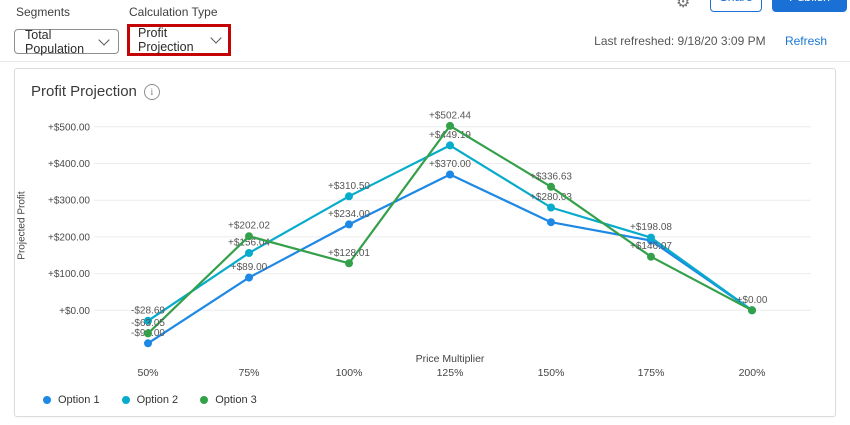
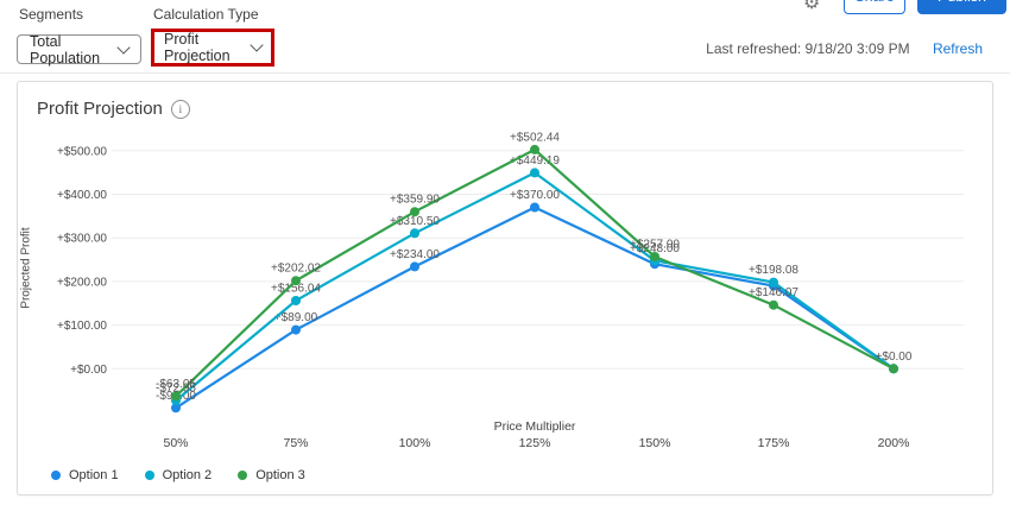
Option 2/50%: -$28.69 -> -$72.95
Option 3/100%: +$128.01 -> +$359.90
Option 2/150%: +$280.03 -> +$248.00
Option 3/150%: +$336.63 -> +$257.00
